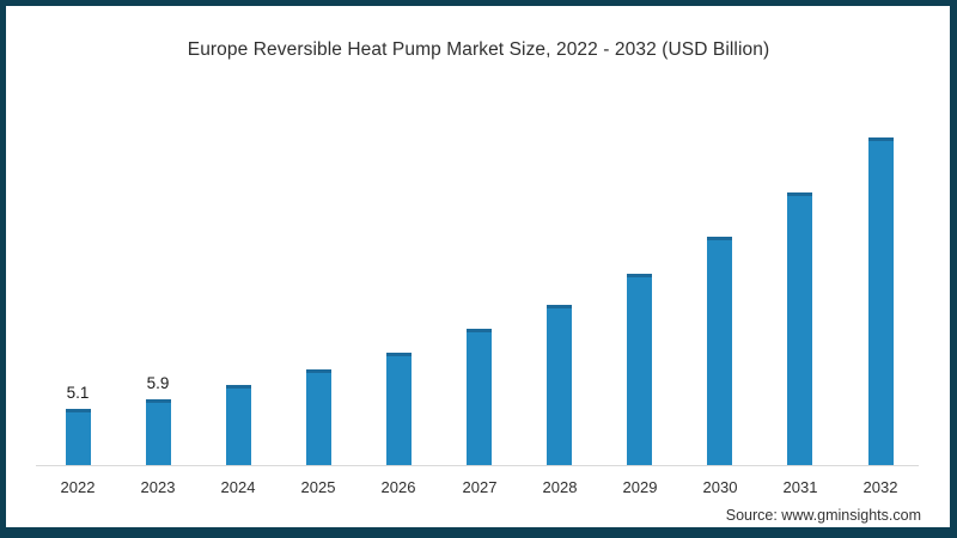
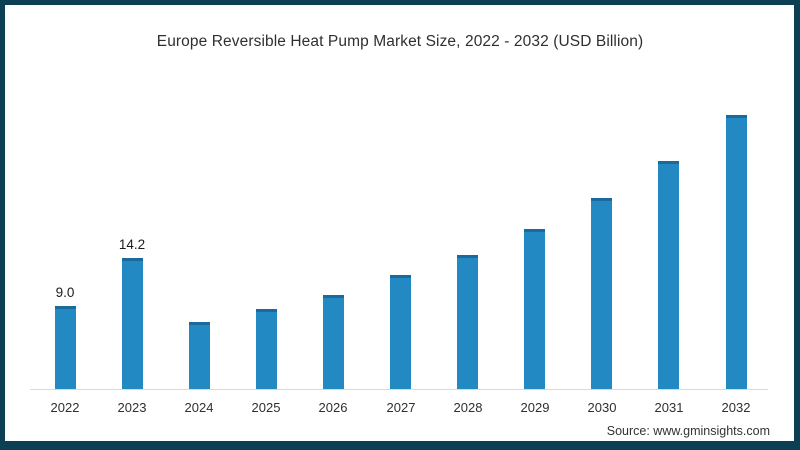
2022: 5.1 -> 9.0
2023: 5.9 -> 14.2
